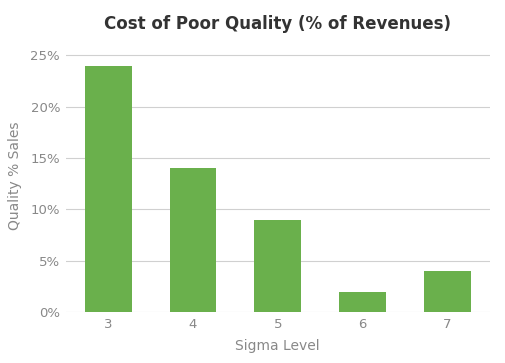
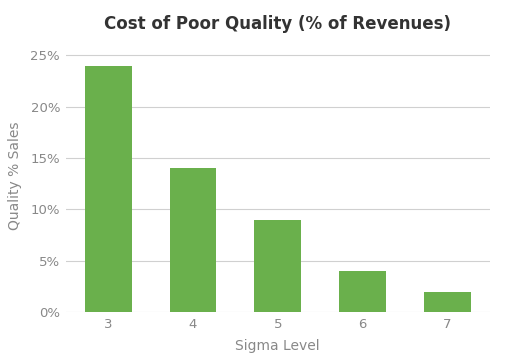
6: 2% -> 4%
7: 4% -> 2%
